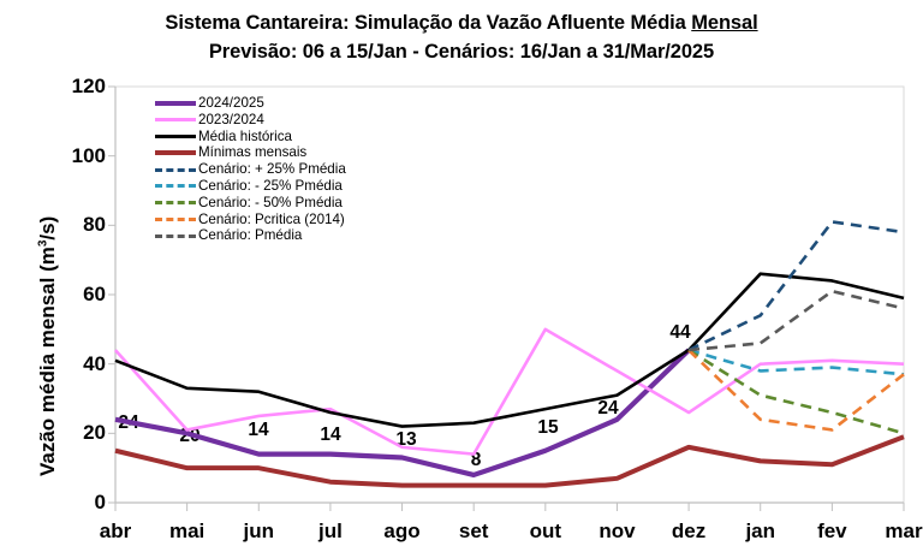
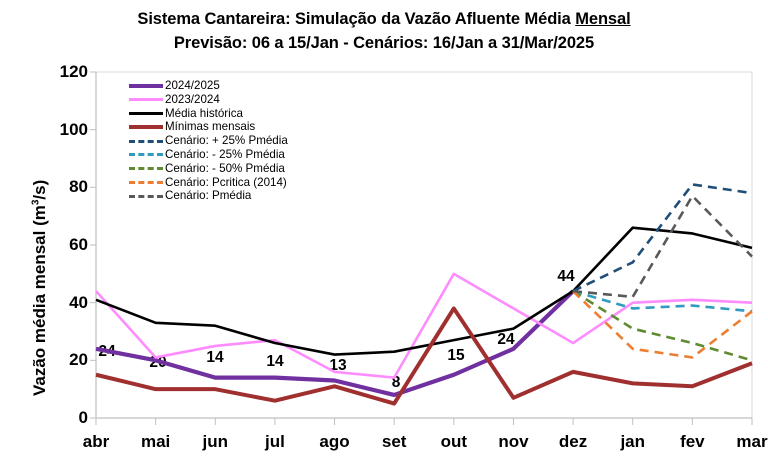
Mínimas mensais/ago: 5 -> 11
Mínimas mensais/out: 5 -> 38
Cenário: Pmédia/jan: 46 -> 42
Cenário: Pmédia/fev: 61 -> 77
